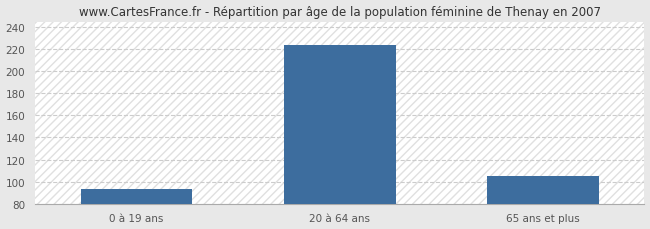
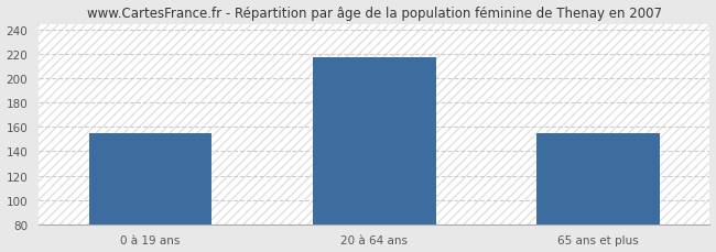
0 à 19 ans: 93 -> 155
20 à 64 ans: 224 -> 217
65 ans et plus: 105 -> 155
